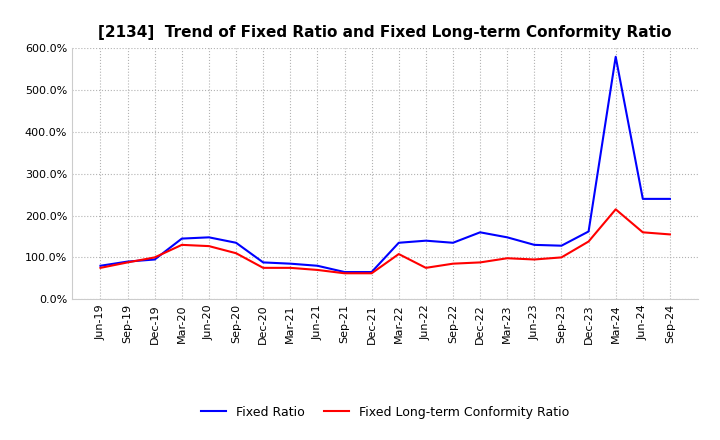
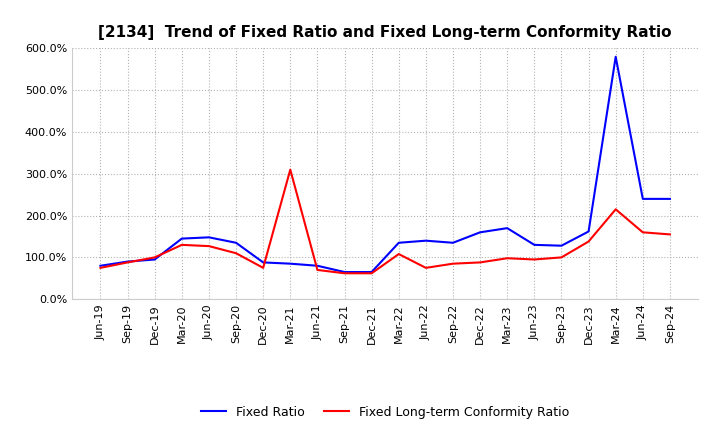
Fixed Long-term Conformity Ratio/Mar-21: 75% -> 310%
Fixed Ratio/Mar-23: 148% -> 170%
